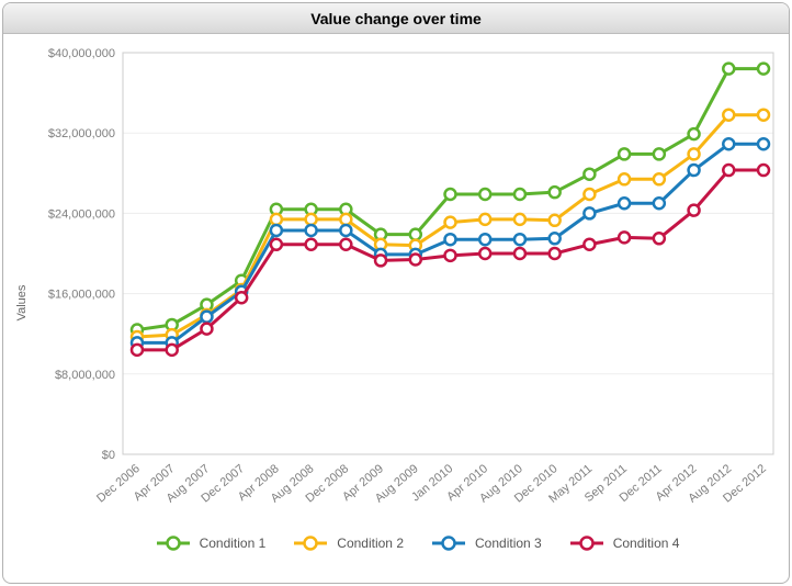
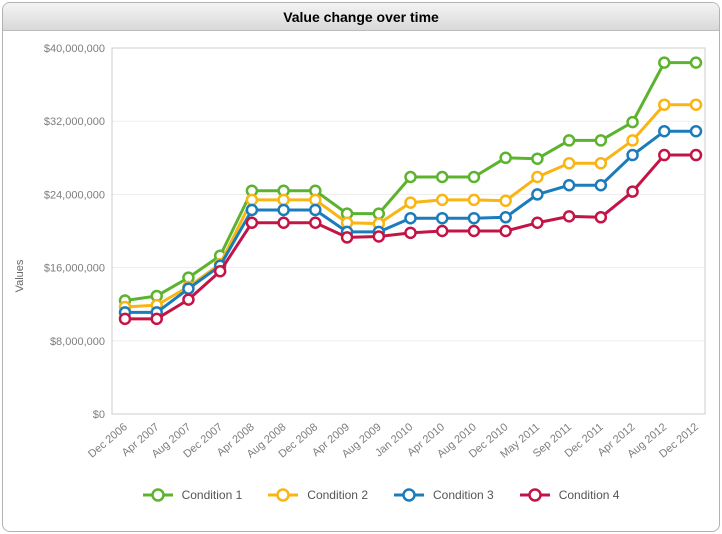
Condition 1/Dec 2010: $26000000 -> $28000000
